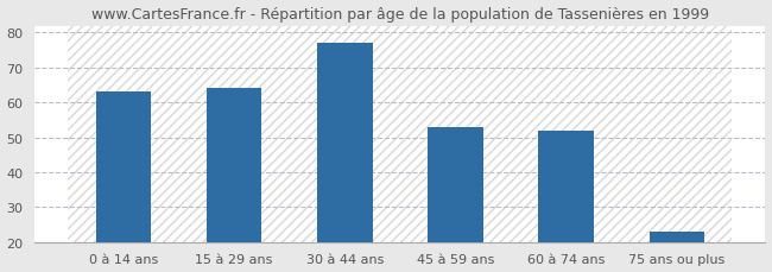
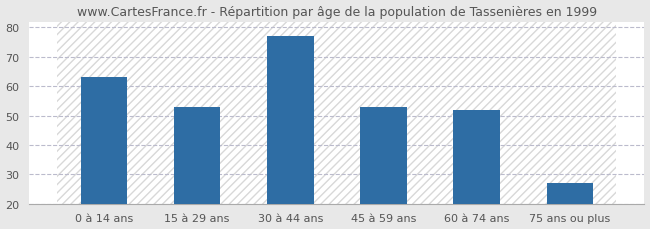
15 à 29 ans: 64 -> 53
75 ans ou plus: 23 -> 27
